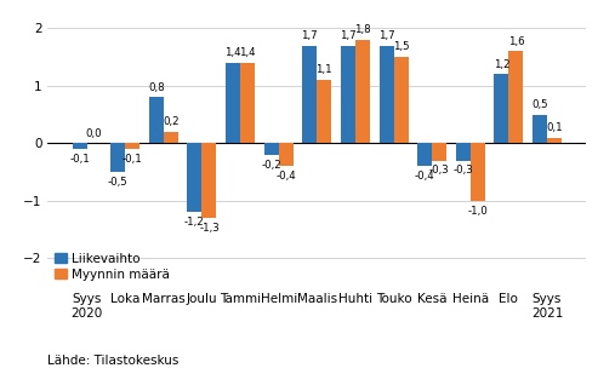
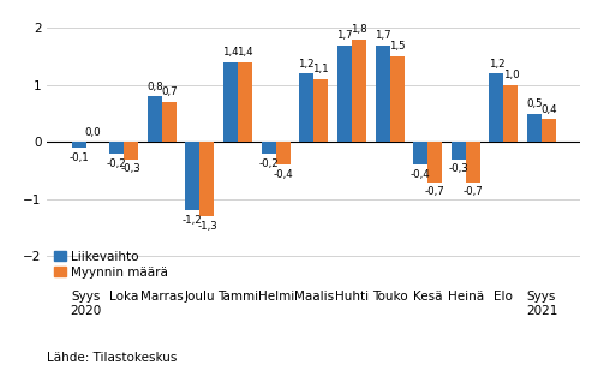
Liikevaihto/Loka: -0,5 -> -0,2
Myynnin määrä/Loka: -0,1 -> -0,3
Myynnin määrä/Marras: 0,2 -> 0,7
Liikevaihto/Maalis: 1,7 -> 1,2
Myynnin määrä/Kesä: -0,3 -> -0,7
Myynnin määrä/Heinä: -1,0 -> -0,7
Myynnin määrä/Elo: 1,6 -> 1,0
Myynnin määrä/Syys 2021: 0,1 -> 0,4
